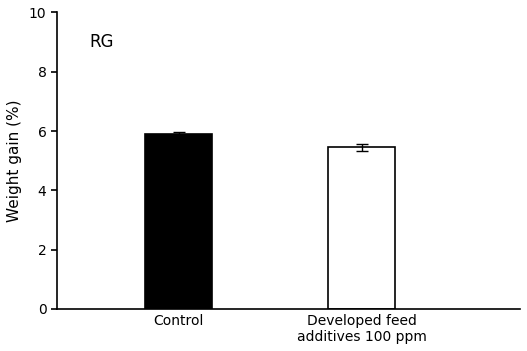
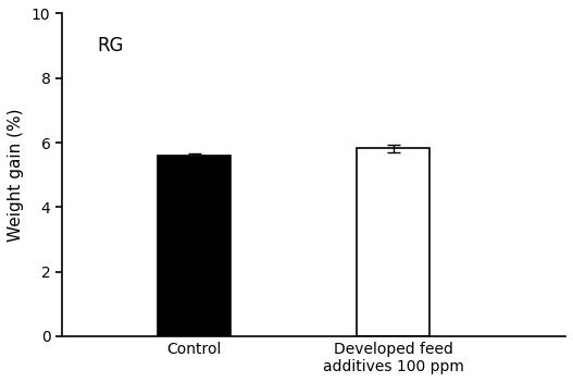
Control: 5.90 -> 5.60
Developed feed additives 100 ppm: 5.45 -> 5.82
